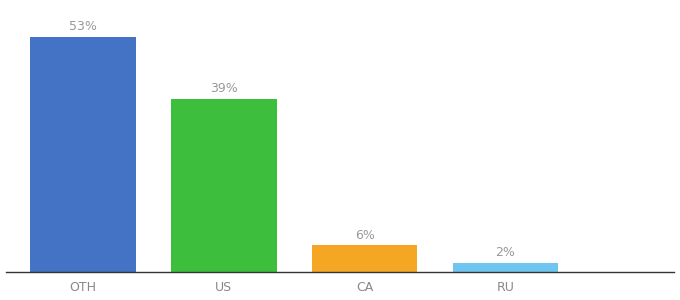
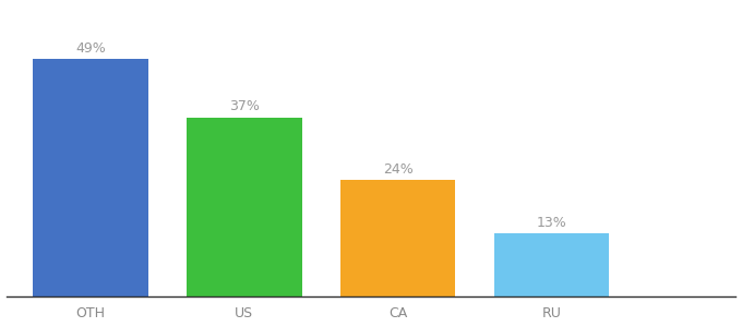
OTH: 53% -> 49%
US: 39% -> 37%
CA: 6% -> 24%
RU: 2% -> 13%
